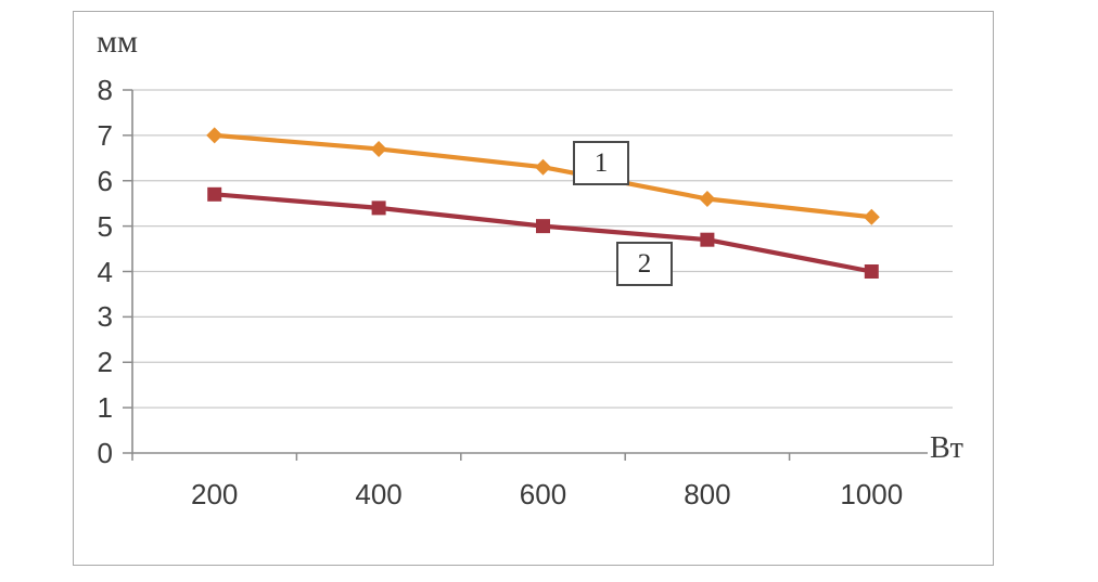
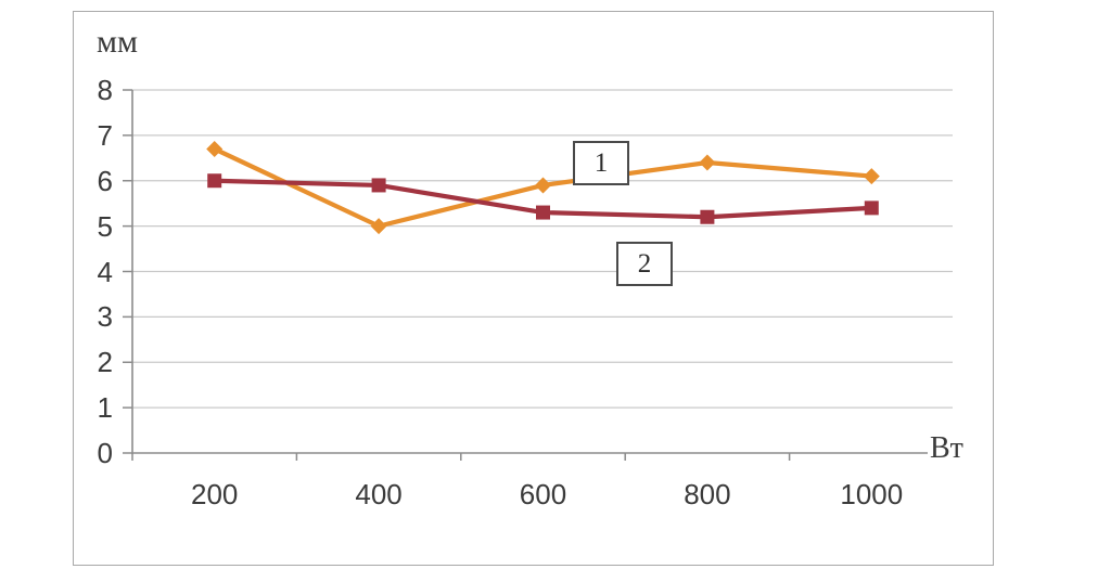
1/200: 7.0 -> 6.7
2/200: 5.7 -> 6.0
1/400: 6.7 -> 5.0
2/400: 5.4 -> 5.9
1/600: 6.3 -> 5.9
2/600: 5.0 -> 5.3
1/800: 5.6 -> 6.4
2/800: 4.7 -> 5.2
1/1000: 5.2 -> 6.1
2/1000: 4.0 -> 5.4
